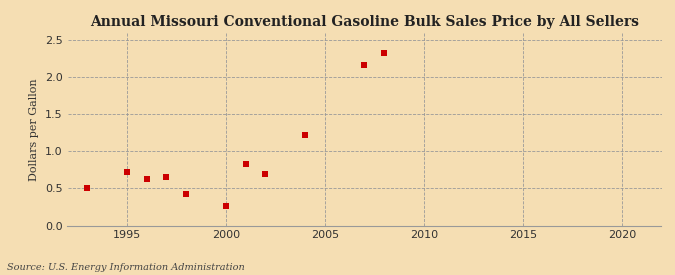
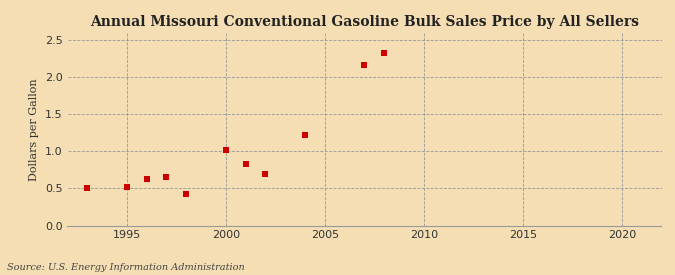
1995: 0.72 -> 0.52
2000: 0.26 -> 1.02
